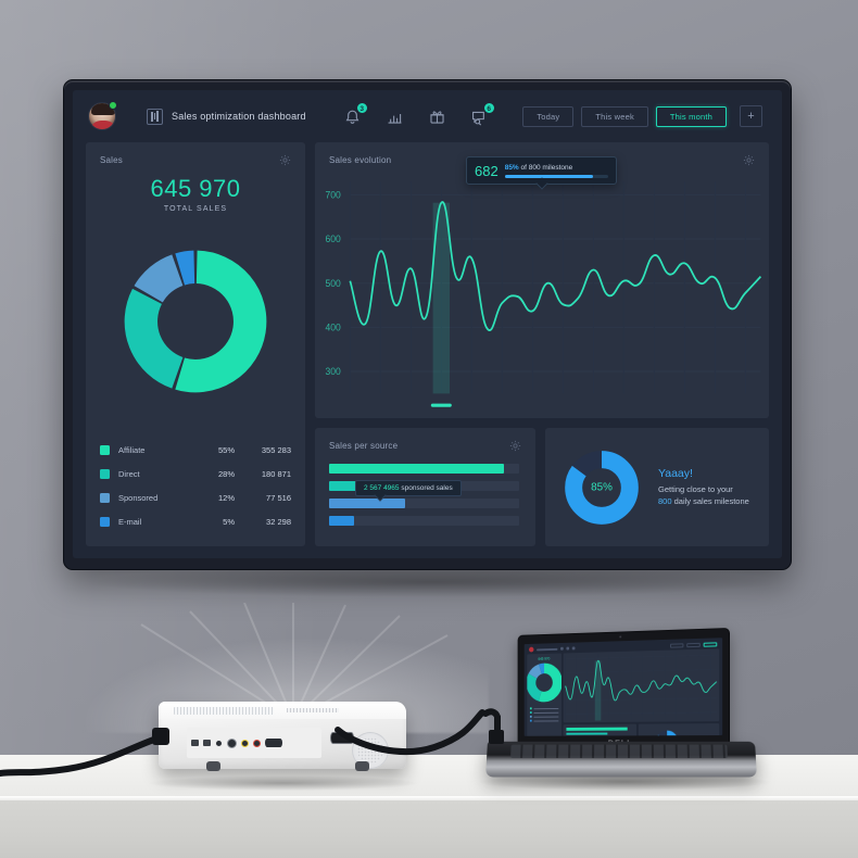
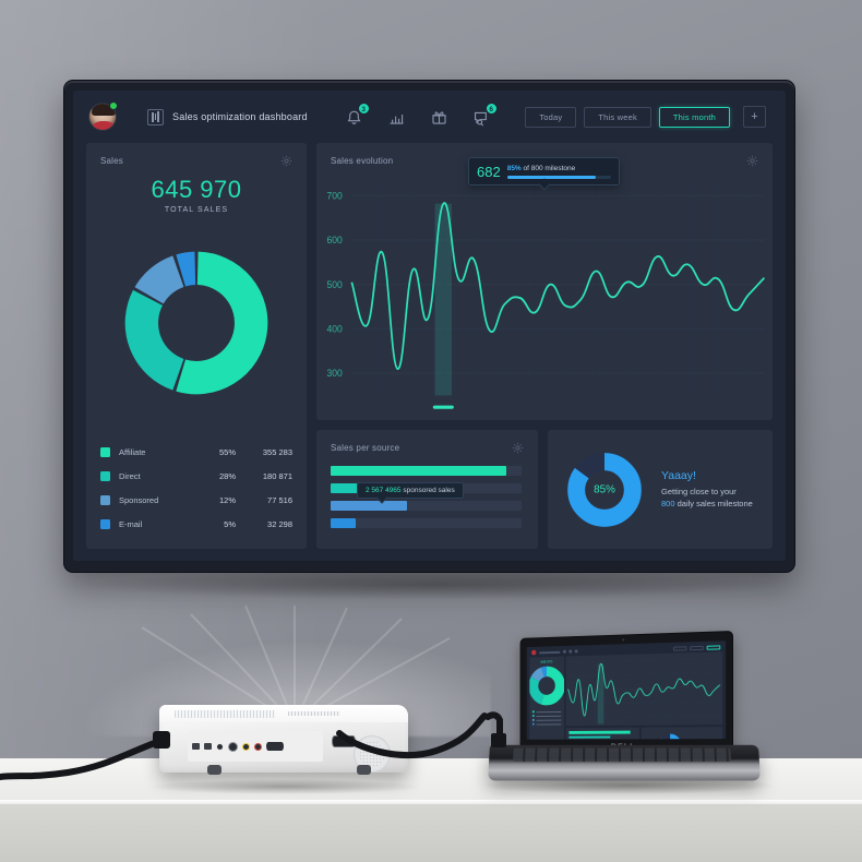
3: 450 -> 310
